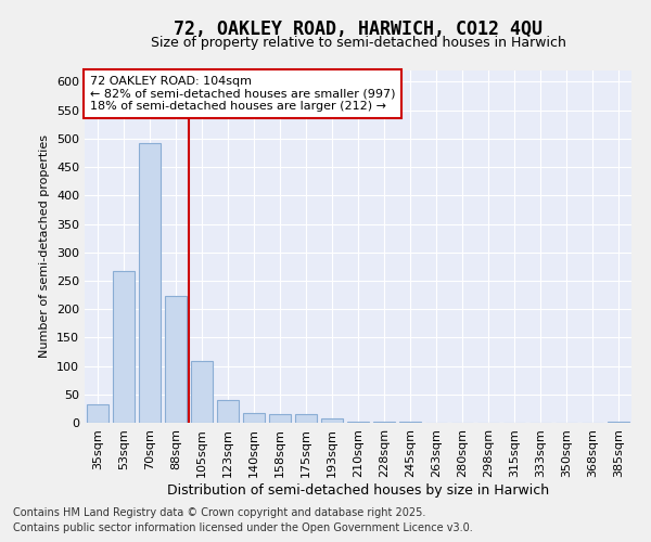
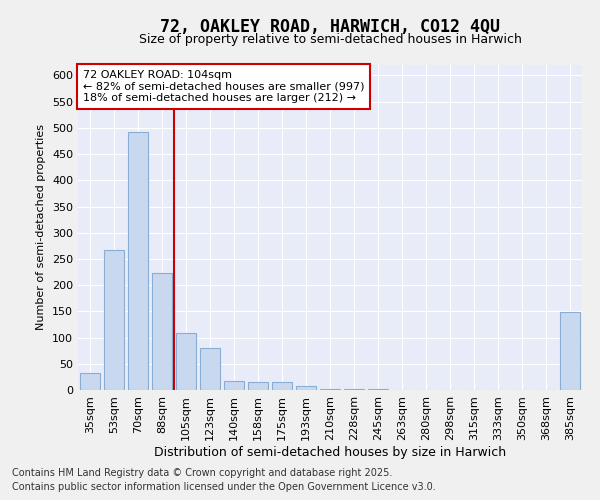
123sqm: 40 -> 80
385sqm: 2 -> 148
